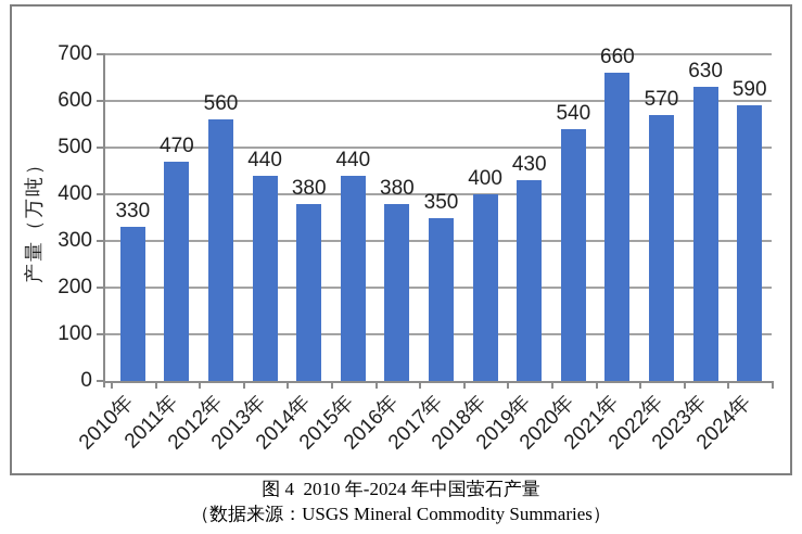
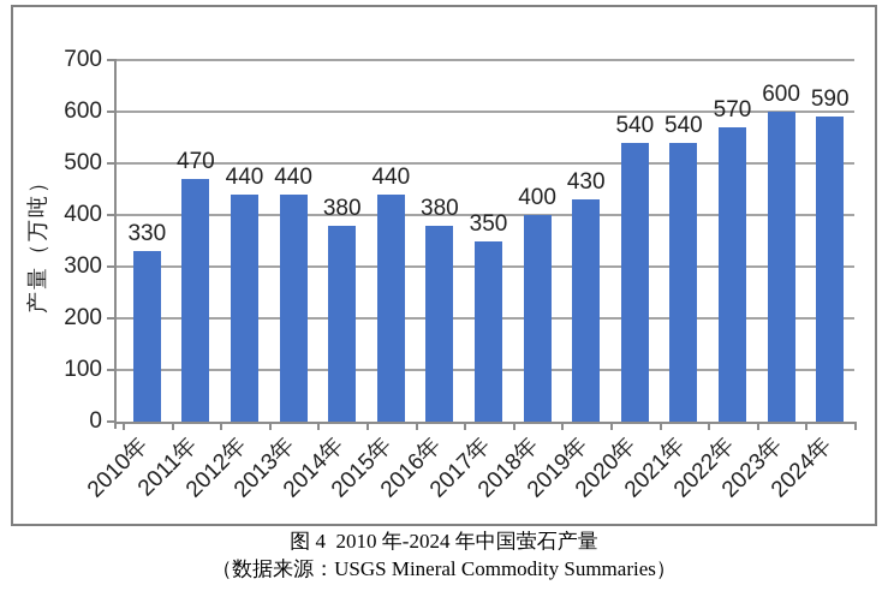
2012年: 560 -> 440
2021年: 660 -> 540
2023年: 630 -> 600
